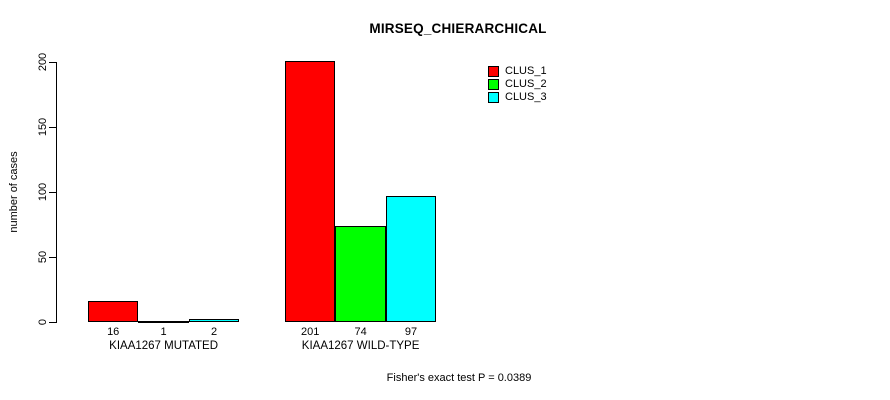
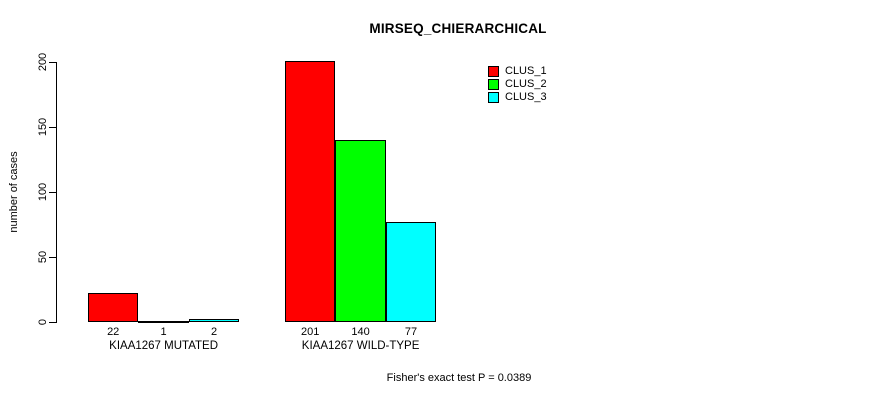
CLUS_1/KIAA1267 MUTATED: 16 -> 22
CLUS_2/KIAA1267 WILD-TYPE: 74 -> 140
CLUS_3/KIAA1267 WILD-TYPE: 97 -> 77
